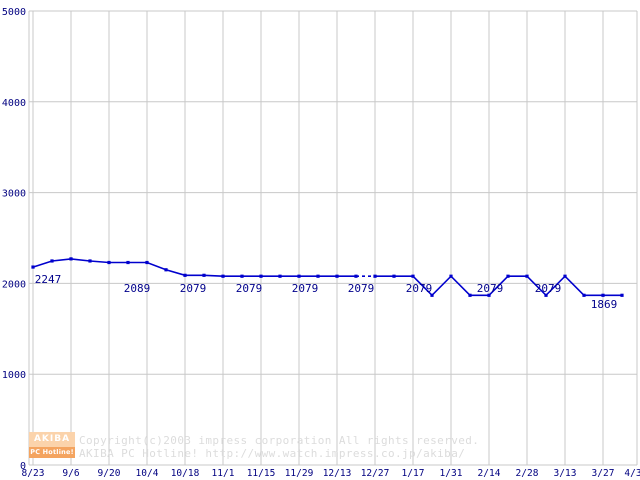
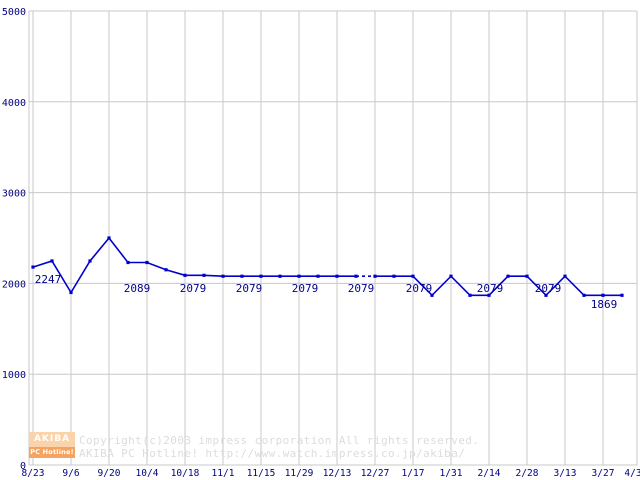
9/6: 2300 -> 1900
9/20: 2200 -> 2500
